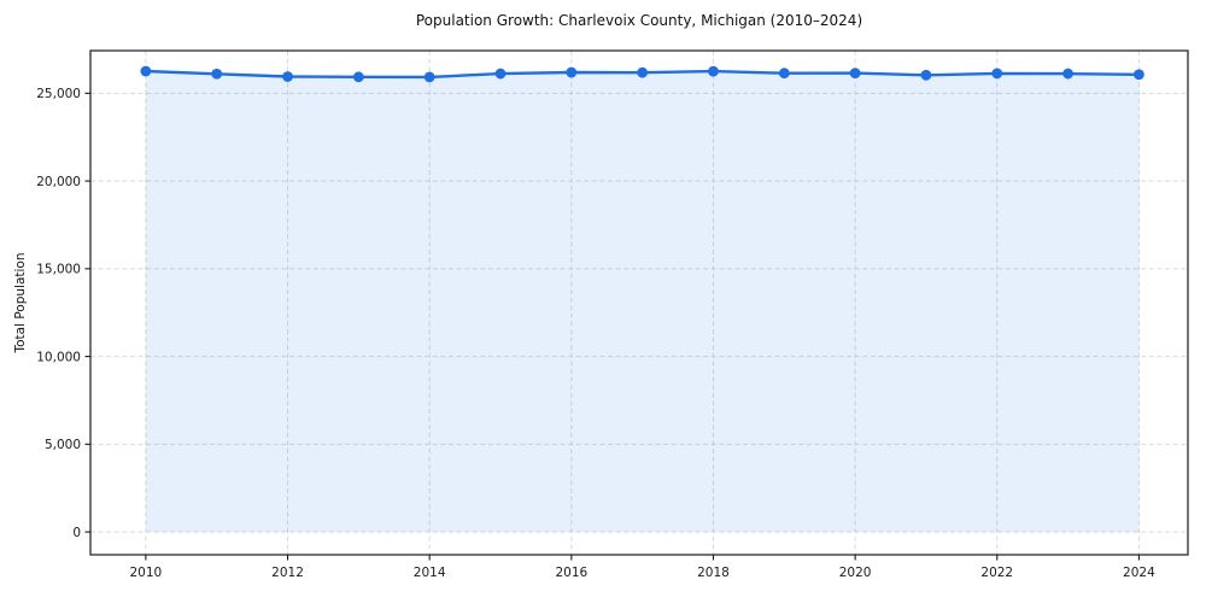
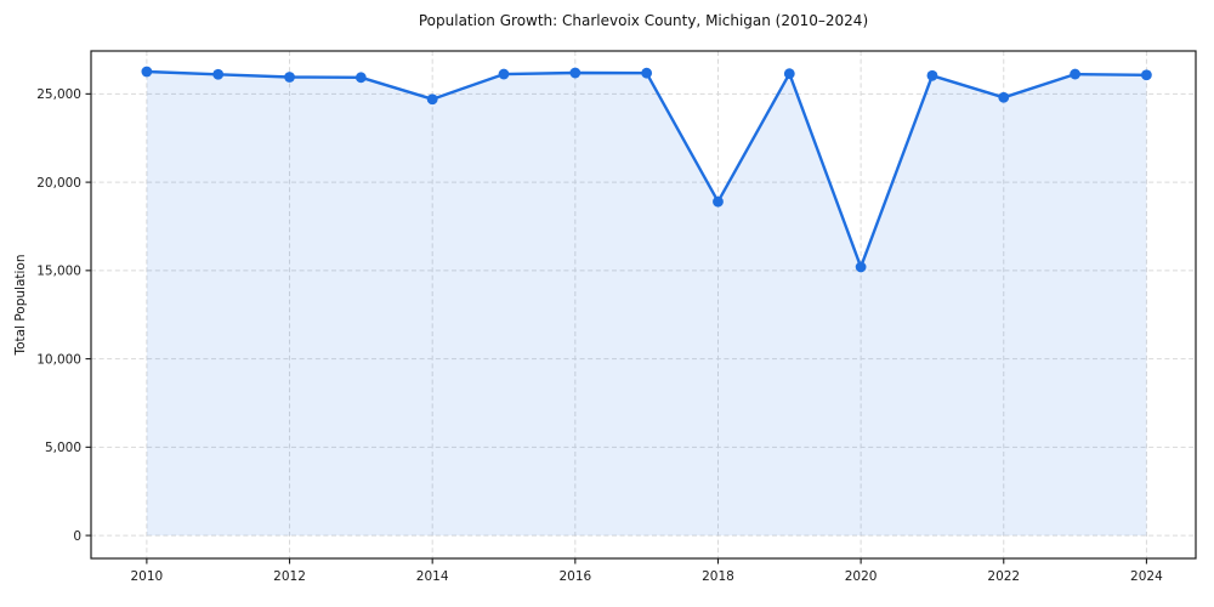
2014: 25900 -> 24700
2018: 26300 -> 18900
2020: 26200 -> 15200
2022: 26100 -> 24800
